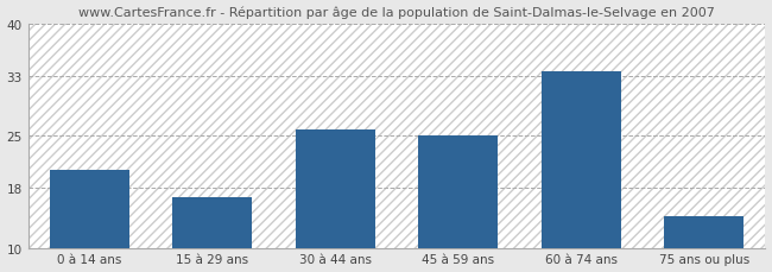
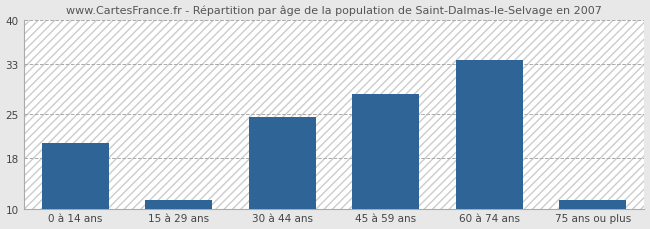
15 à 29 ans: 16.8 -> 11.3
30 à 44 ans: 25.8 -> 24.5
45 à 59 ans: 25.0 -> 28.2
75 ans ou plus: 14.2 -> 11.3
